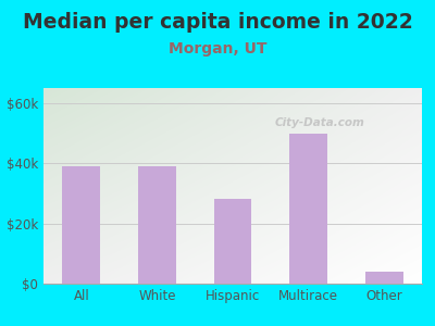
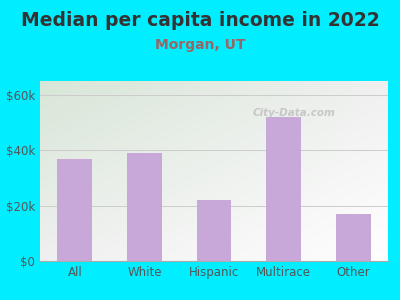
All: $39k -> $37k
Hispanic: $28k -> $22k
Multirace: $50k -> $52k
Other: $4k -> $17k
